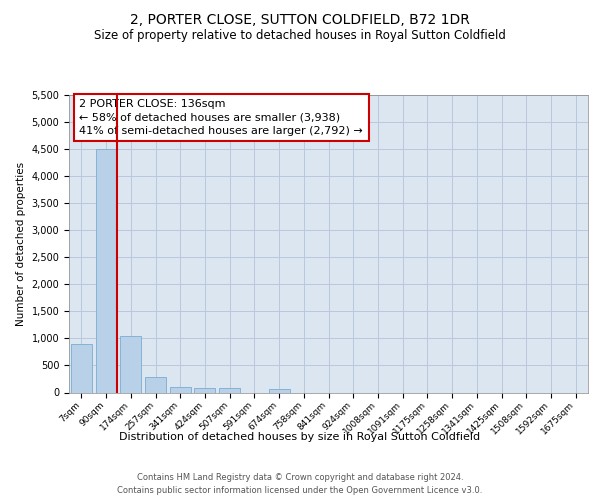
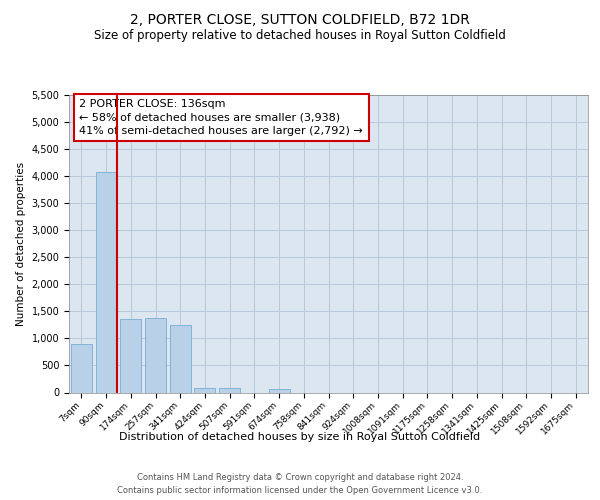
90sqm: 4,500 -> 4,080
174sqm: 1,050 -> 1,360
257sqm: 280 -> 1,380
341sqm: 100 -> 1,240
